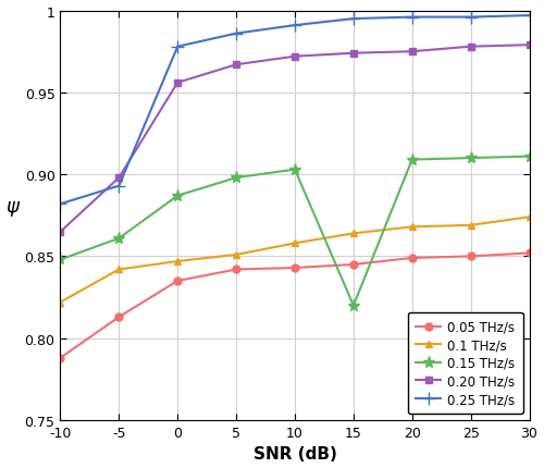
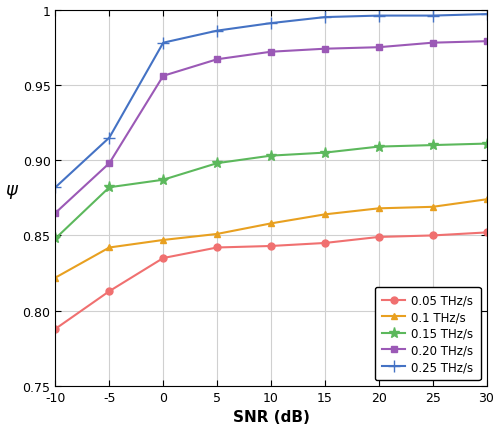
0.15 THz/s/-5: 0.861 -> 0.882
0.25 THz/s/-5: 0.893 -> 0.915
0.15 THz/s/15: 0.820 -> 0.905
